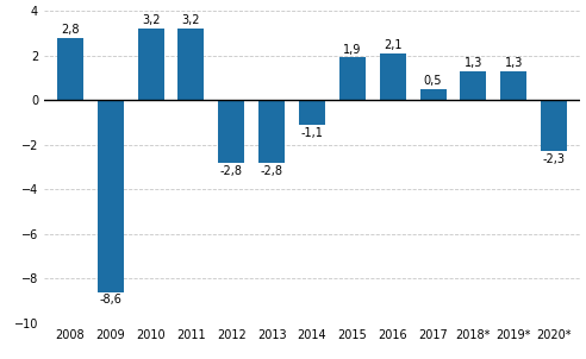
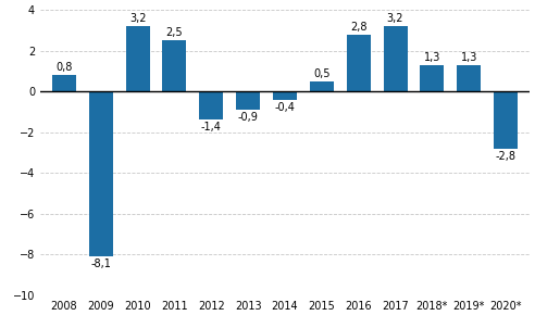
2008: 2,8 -> 0,8
2009: -8,6 -> -8,1
2011: 3,2 -> 2,5
2012: -2,8 -> -1,4
2013: -2,8 -> -0,9
2014: -1,1 -> -0,4
2015: 1,9 -> 0,5
2016: 2,1 -> 2,8
2017: 0,5 -> 3,2
2020*: -2,3 -> -2,8
